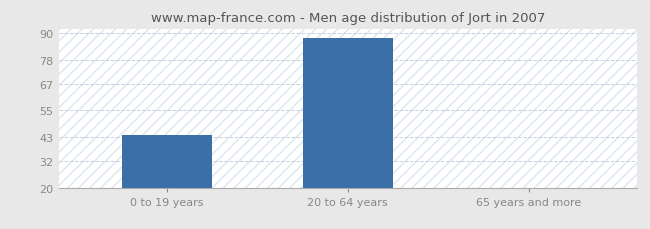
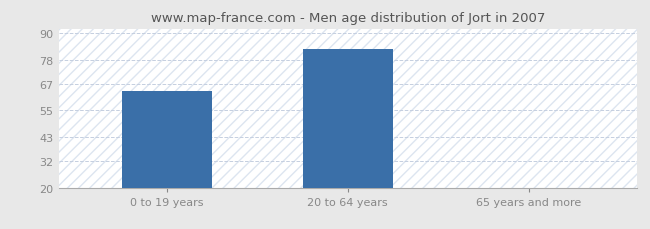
0 to 19 years: 44 -> 64
20 to 64 years: 88 -> 83
